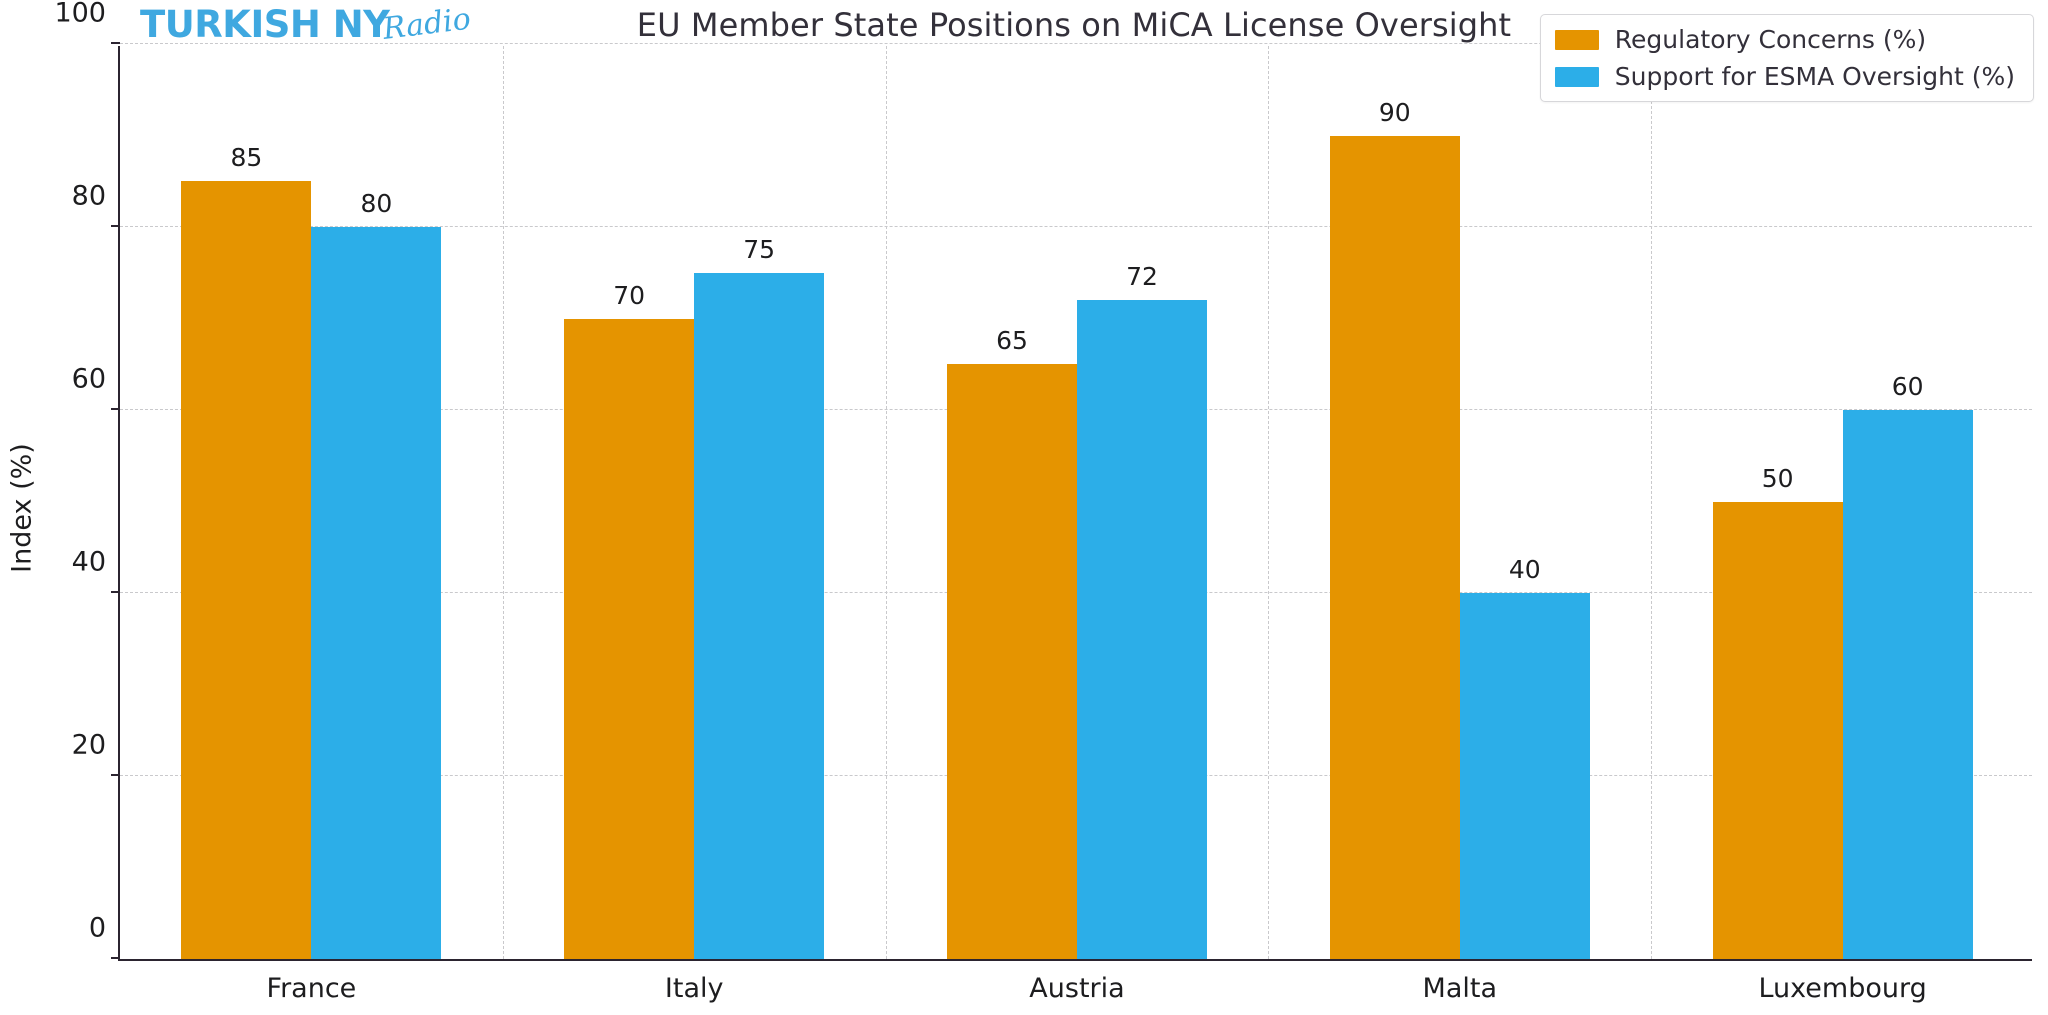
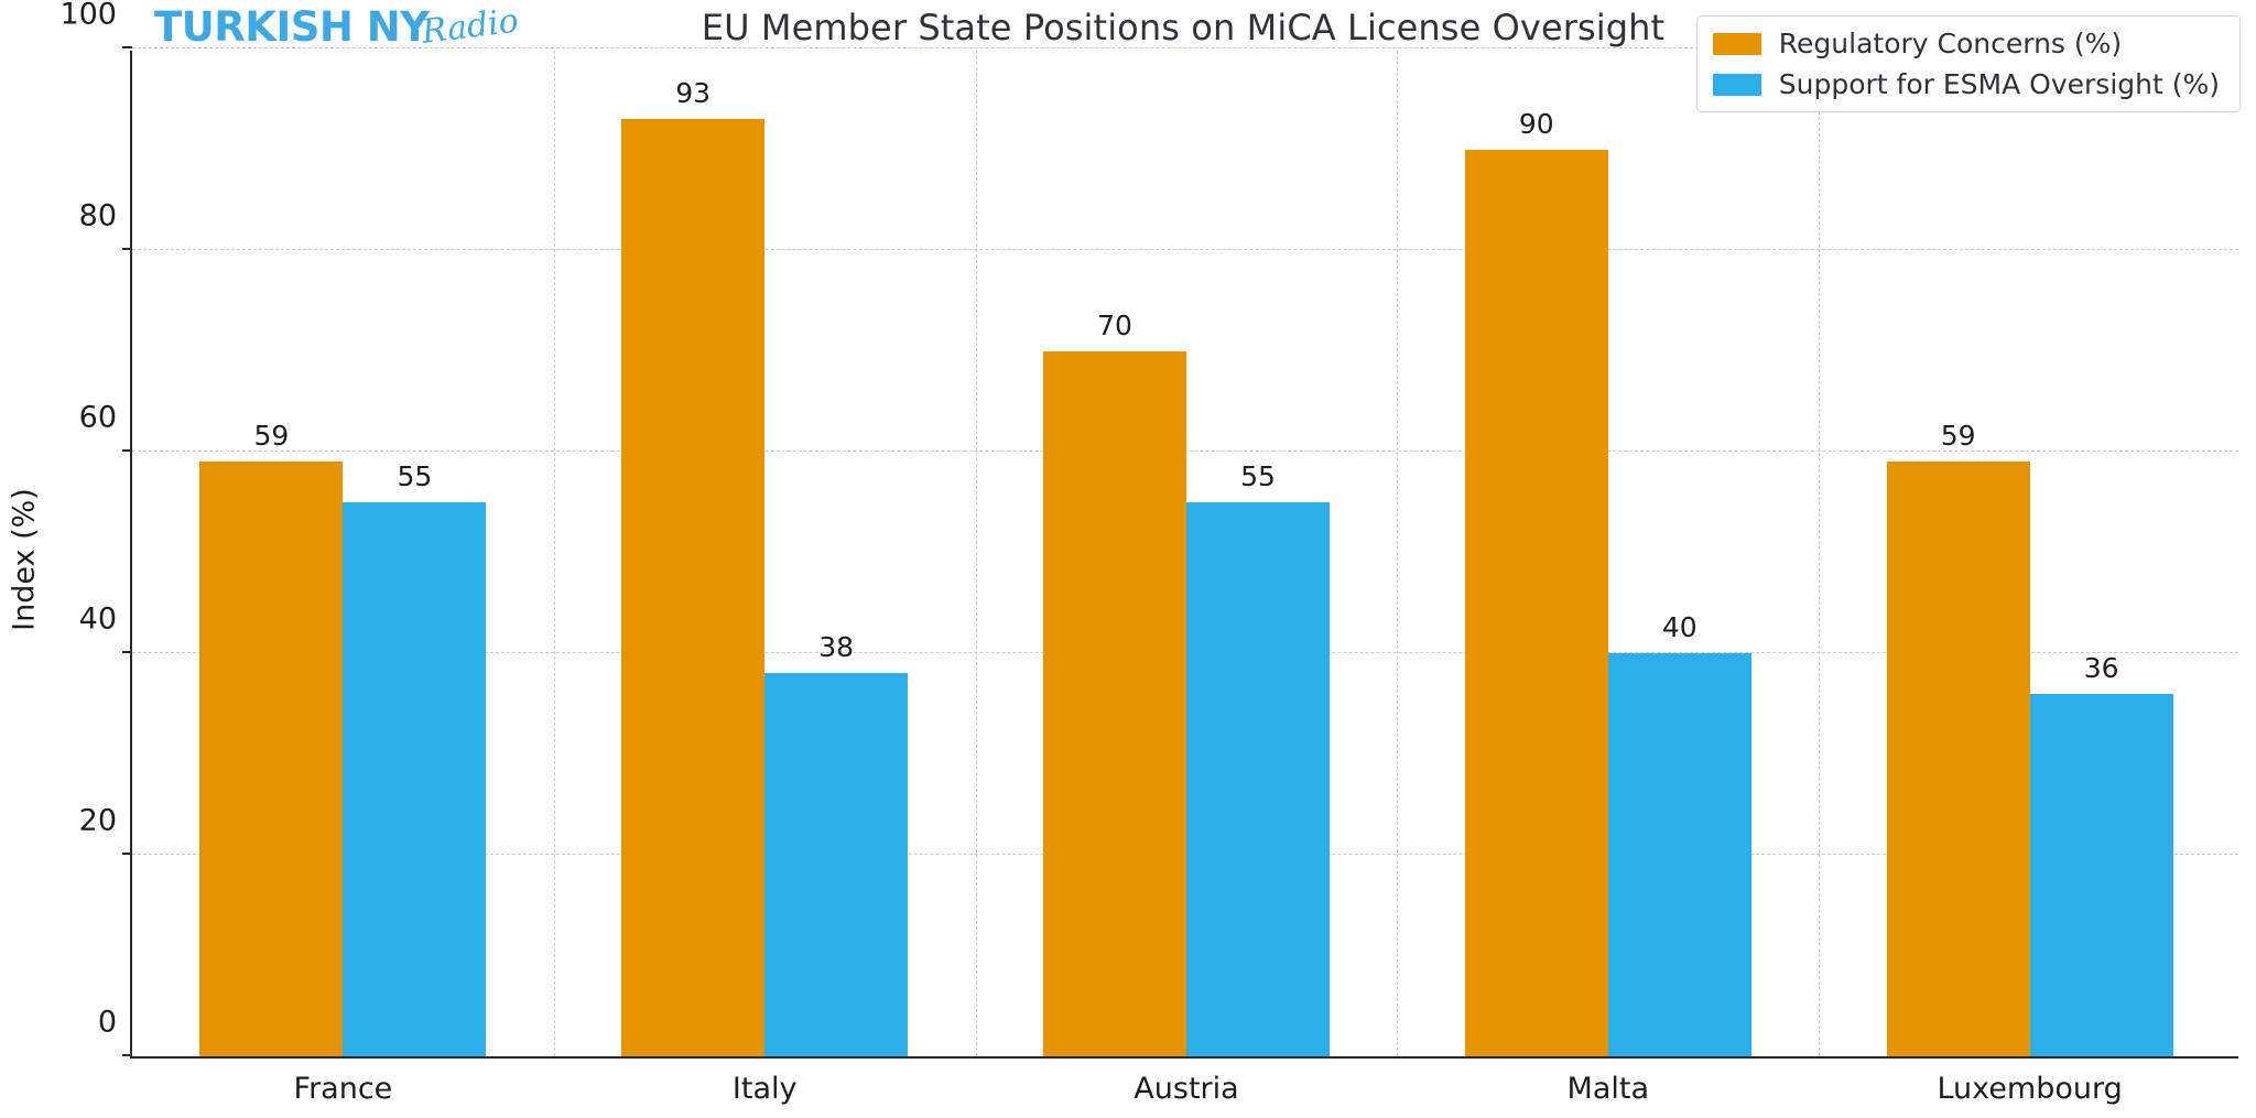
Regulatory Concerns (%)/France: 85 -> 59
Support for ESMA Oversight (%)/France: 80 -> 55
Regulatory Concerns (%)/Italy: 70 -> 93
Support for ESMA Oversight (%)/Italy: 75 -> 38
Regulatory Concerns (%)/Austria: 65 -> 70
Support for ESMA Oversight (%)/Austria: 72 -> 55
Regulatory Concerns (%)/Luxembourg: 50 -> 59
Support for ESMA Oversight (%)/Luxembourg: 60 -> 36
